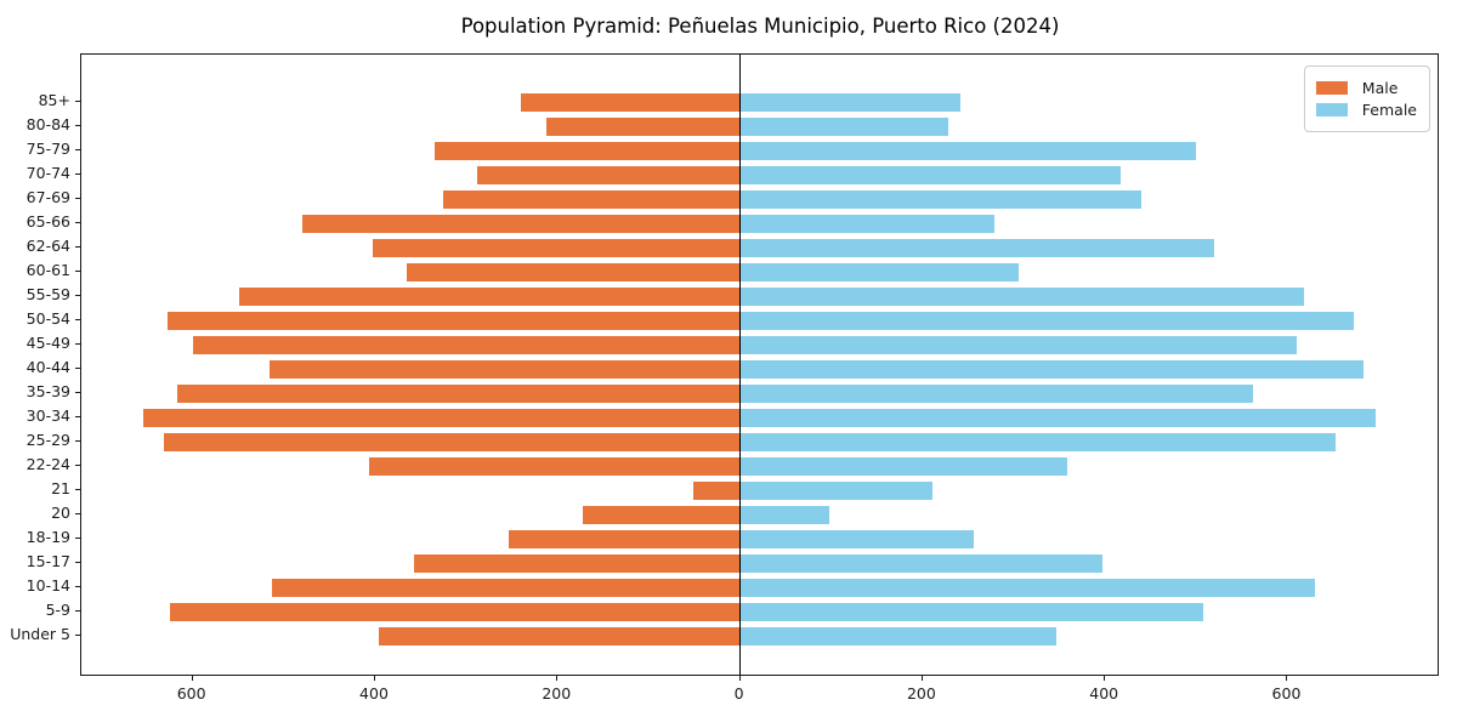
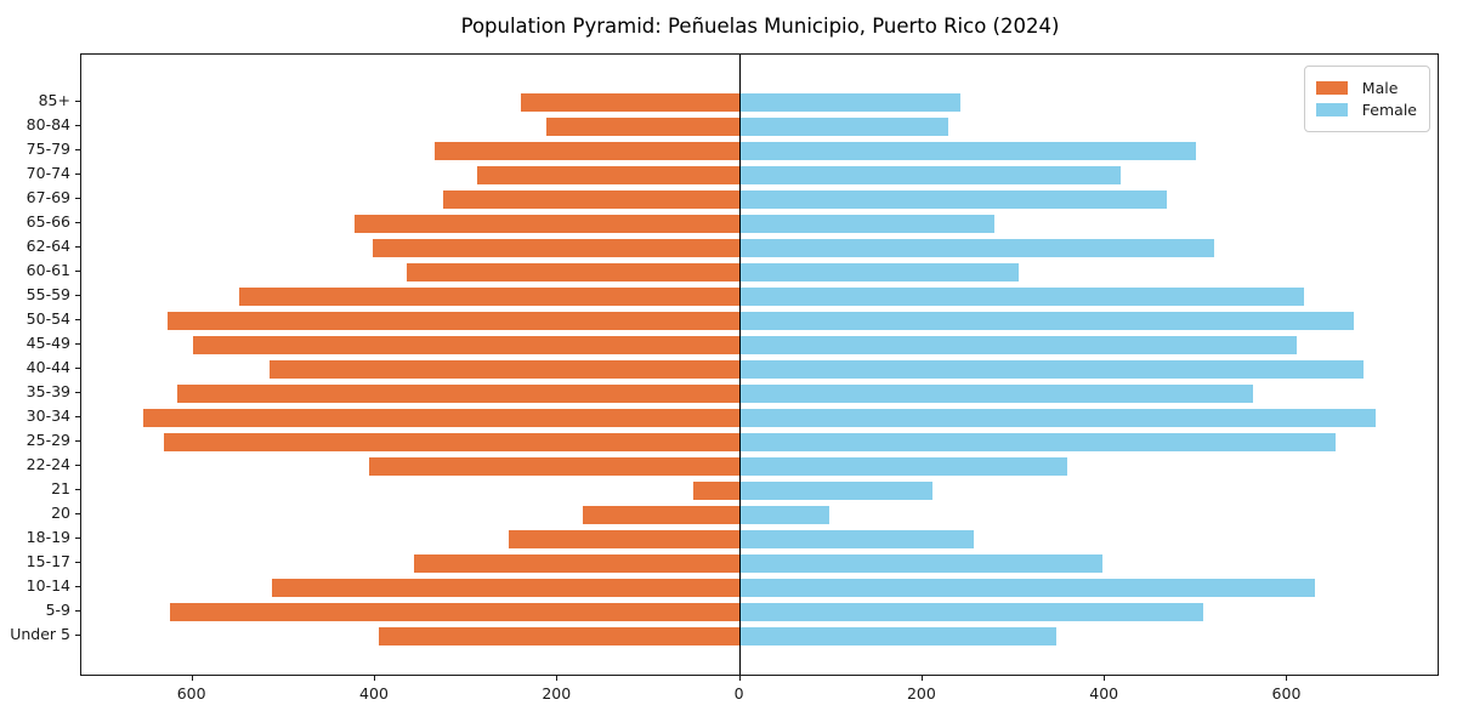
Female/67-69: 440 -> 470
Male/65-66: 480 -> 420
